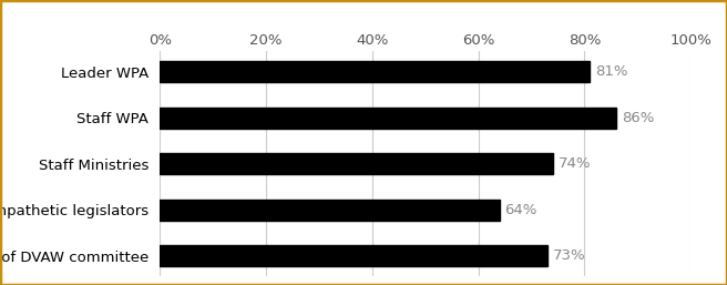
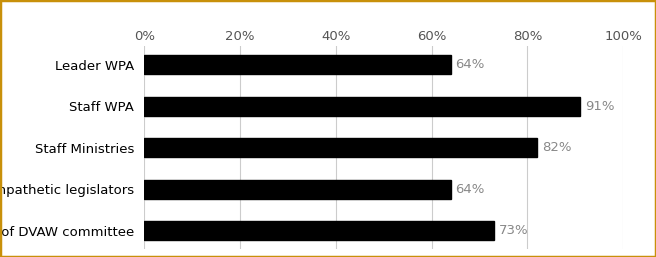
Leader WPA: 81% -> 64%
Staff WPA: 86% -> 91%
Staff Ministries: 74% -> 82%
